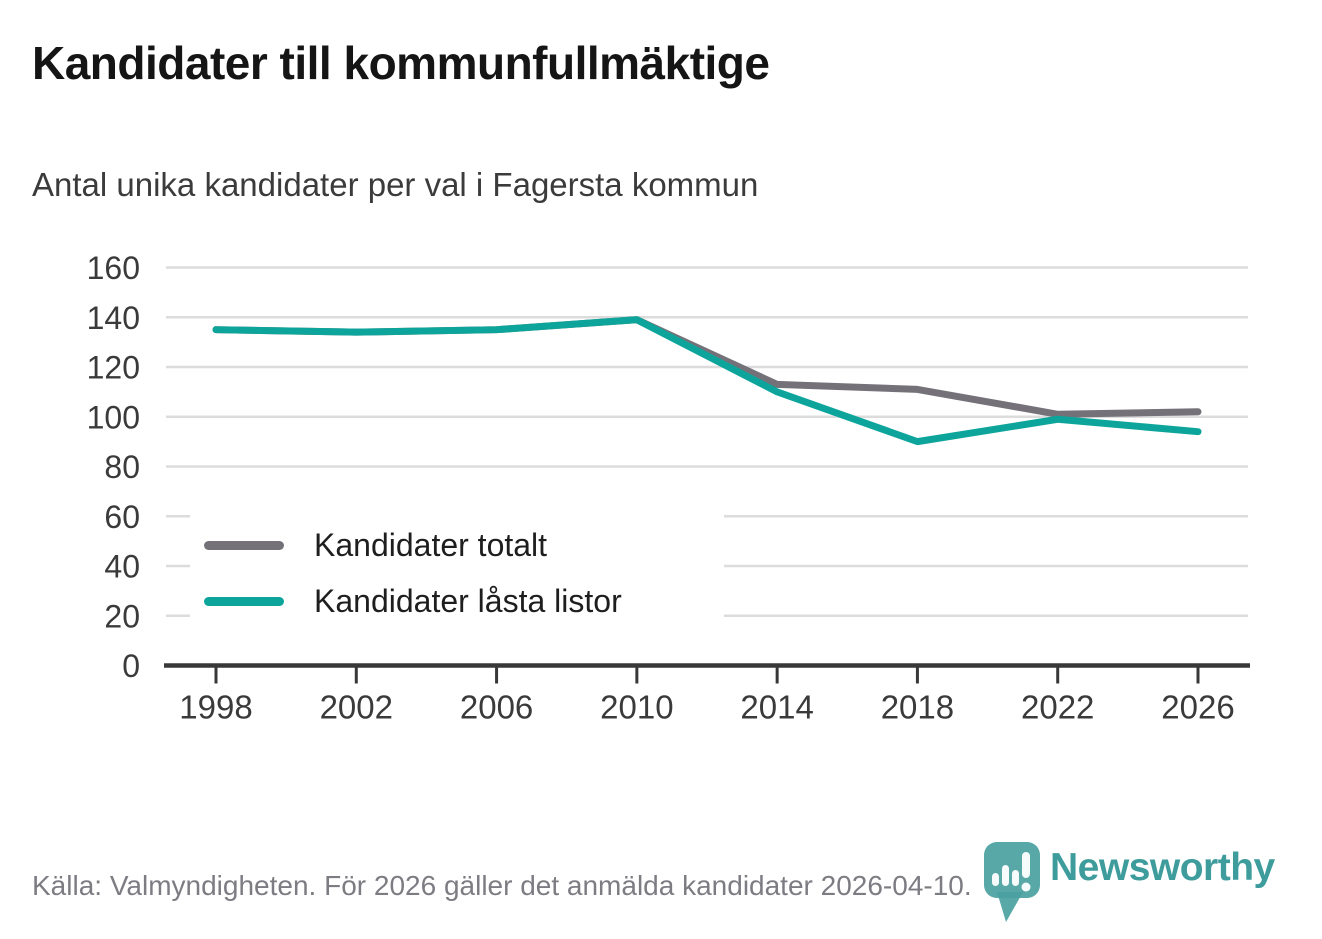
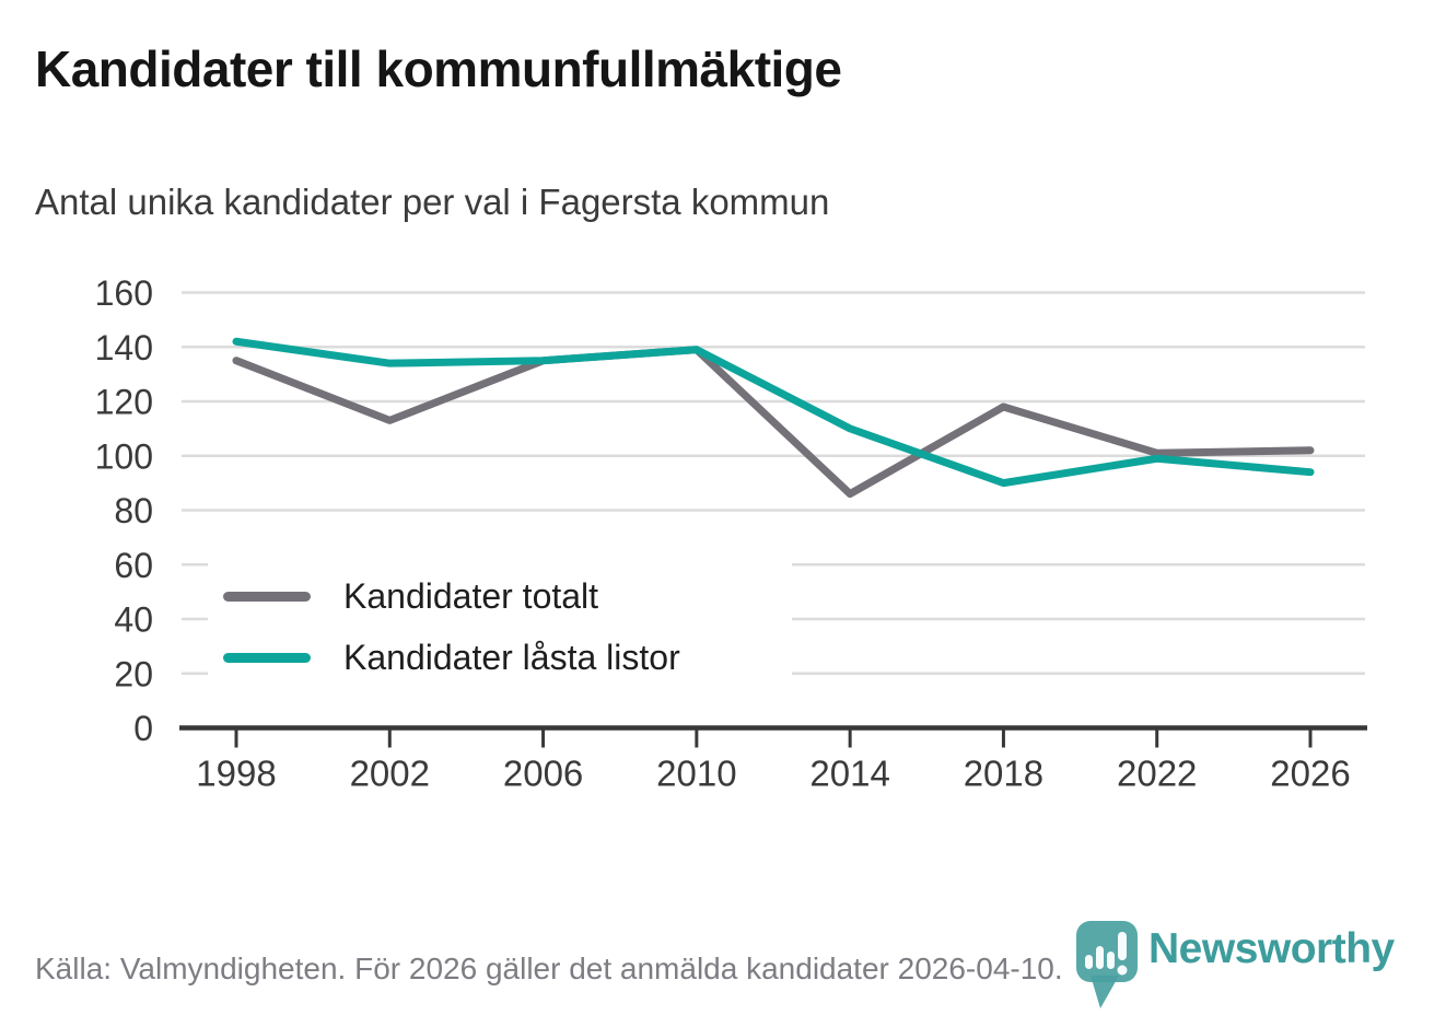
Kandidater låsta listor/1998: 135 -> 142
Kandidater totalt/2002: 134 -> 113
Kandidater totalt/2014: 113 -> 86
Kandidater totalt/2018: 111 -> 118
